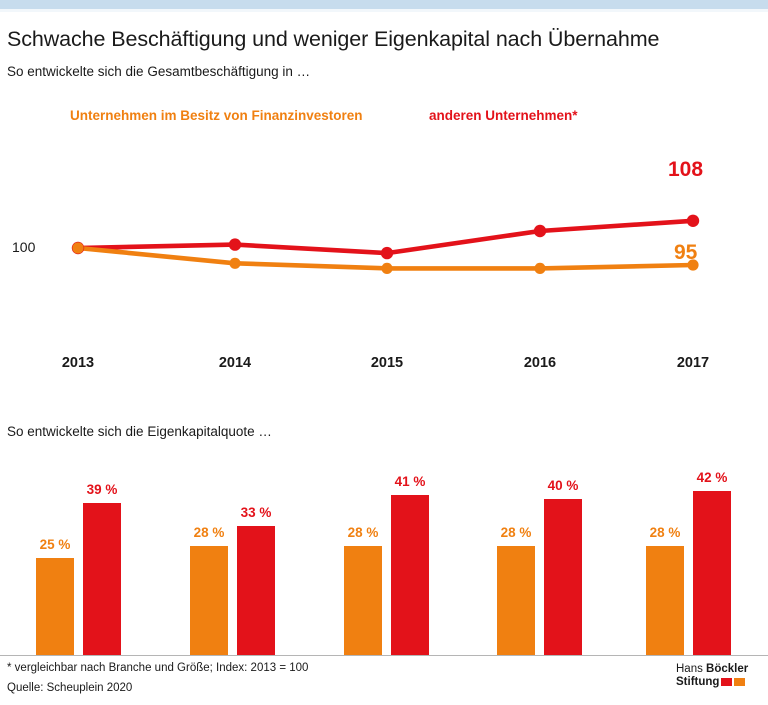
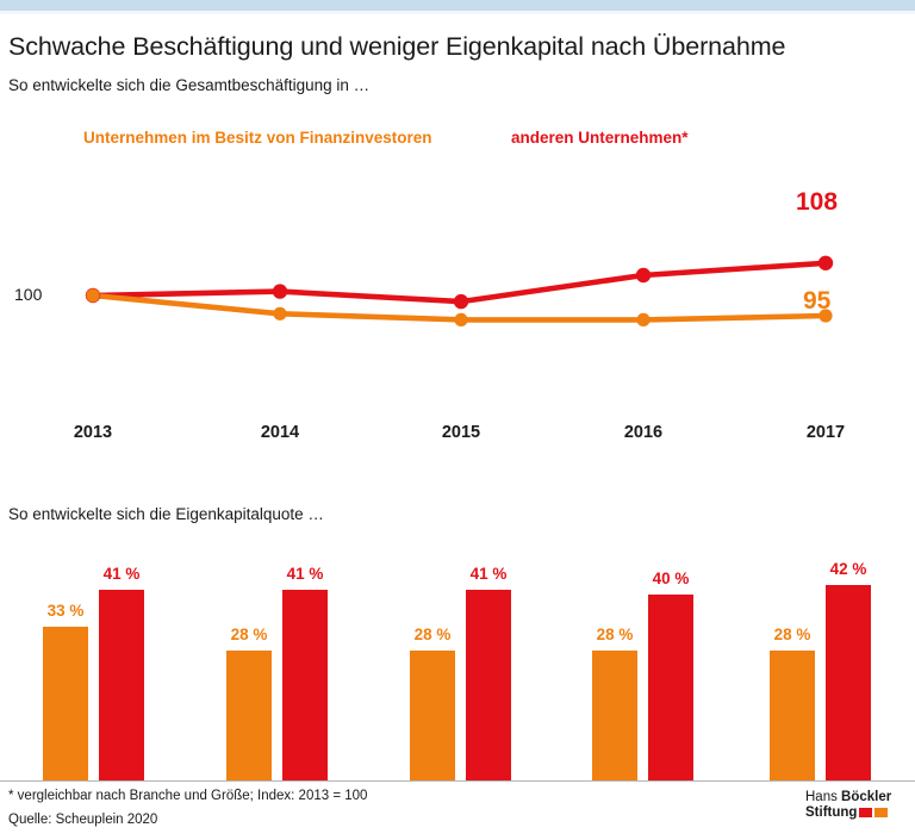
So entwickelte sich die Eigenkapitalquote …/Unternehmen im Besitz von Finanzinvestoren/2013: 25 -> 33
So entwickelte sich die Eigenkapitalquote …/anderen Unternehmen*/2013: 39 -> 41
So entwickelte sich die Eigenkapitalquote …/anderen Unternehmen*/2014: 33 -> 41
